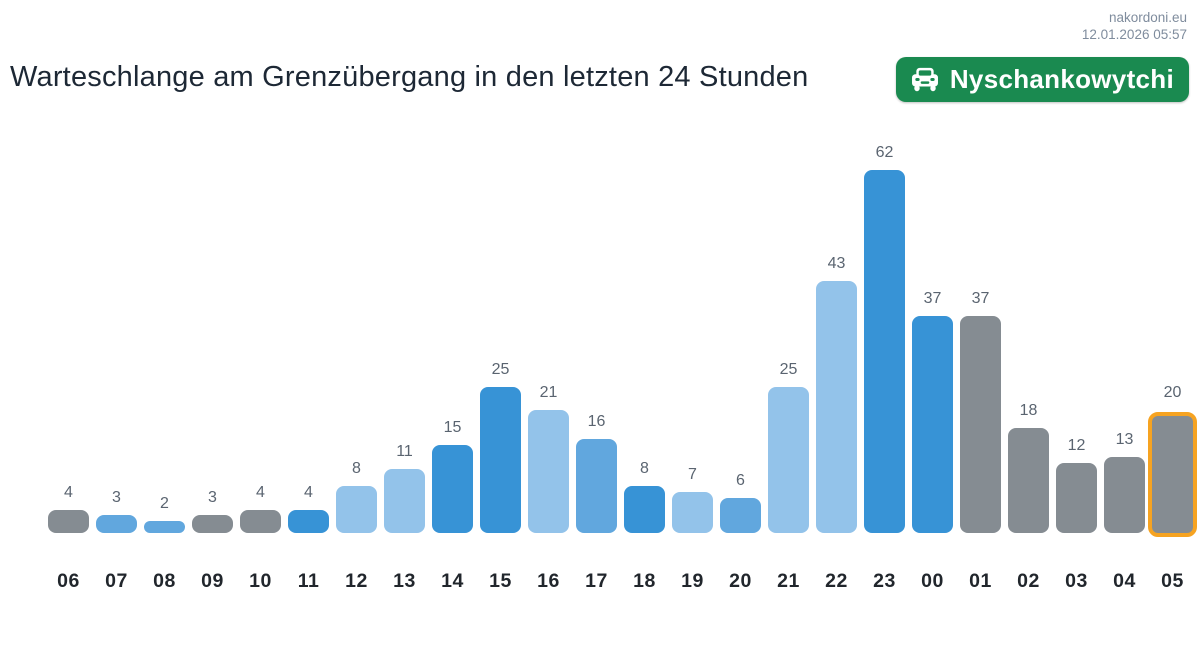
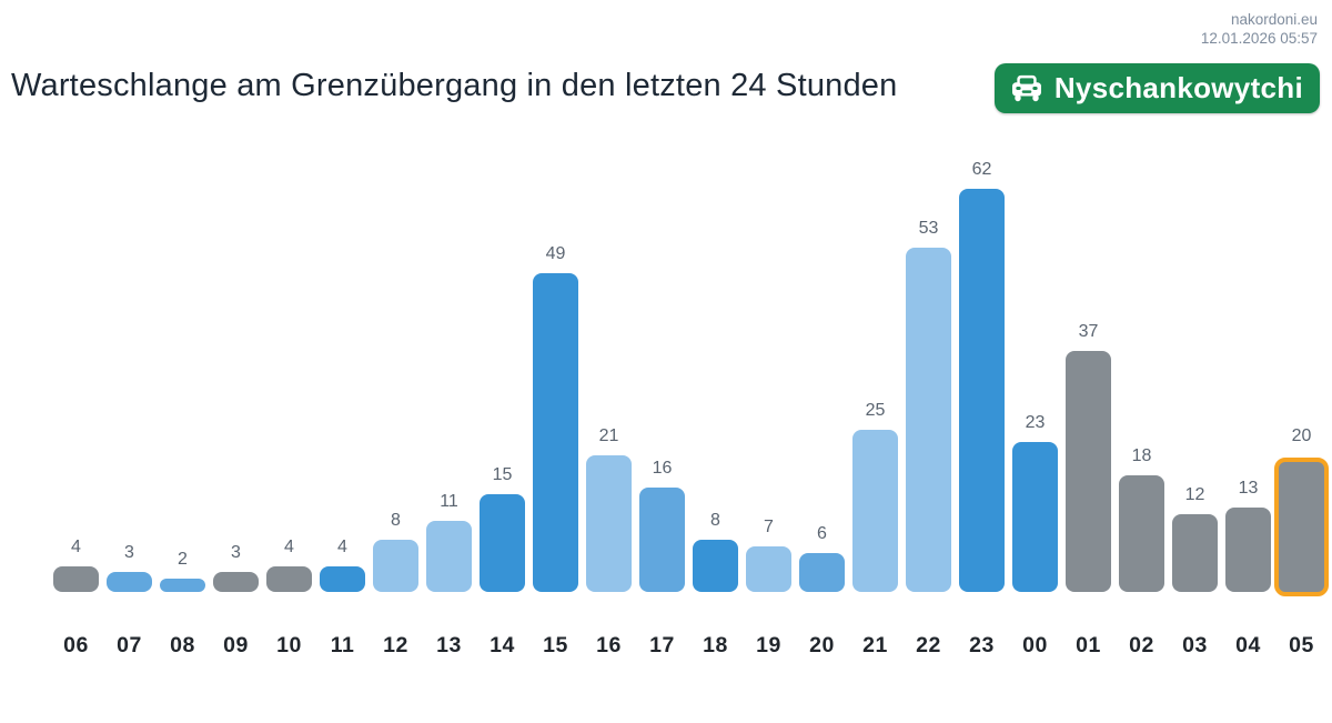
15: 25 -> 49
22: 43 -> 53
00: 37 -> 23
